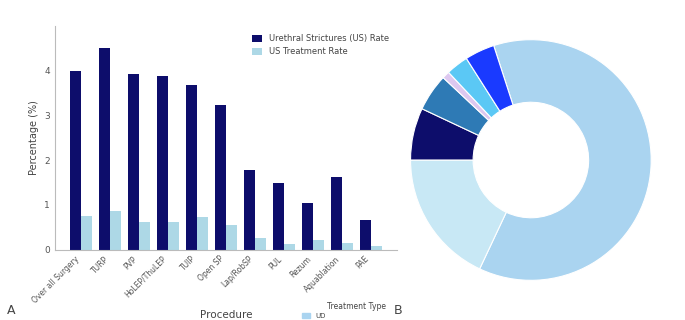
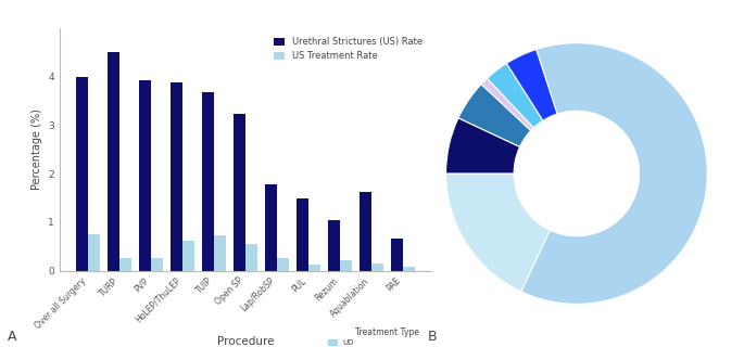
US Treatment Rate/TURP: 0.87 -> 0.25
US Treatment Rate/PVP: 0.62 -> 0.25
